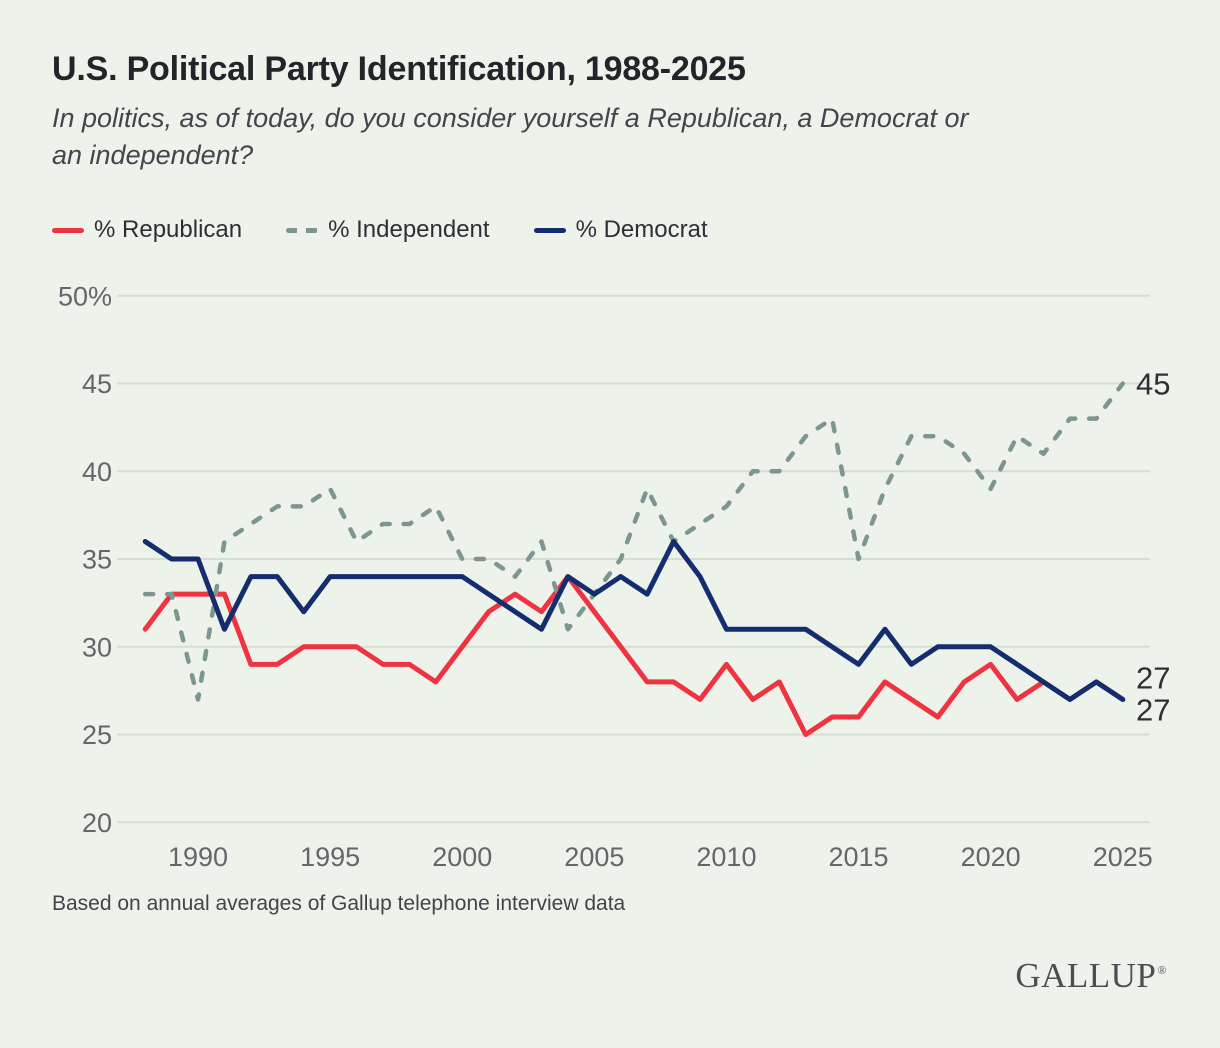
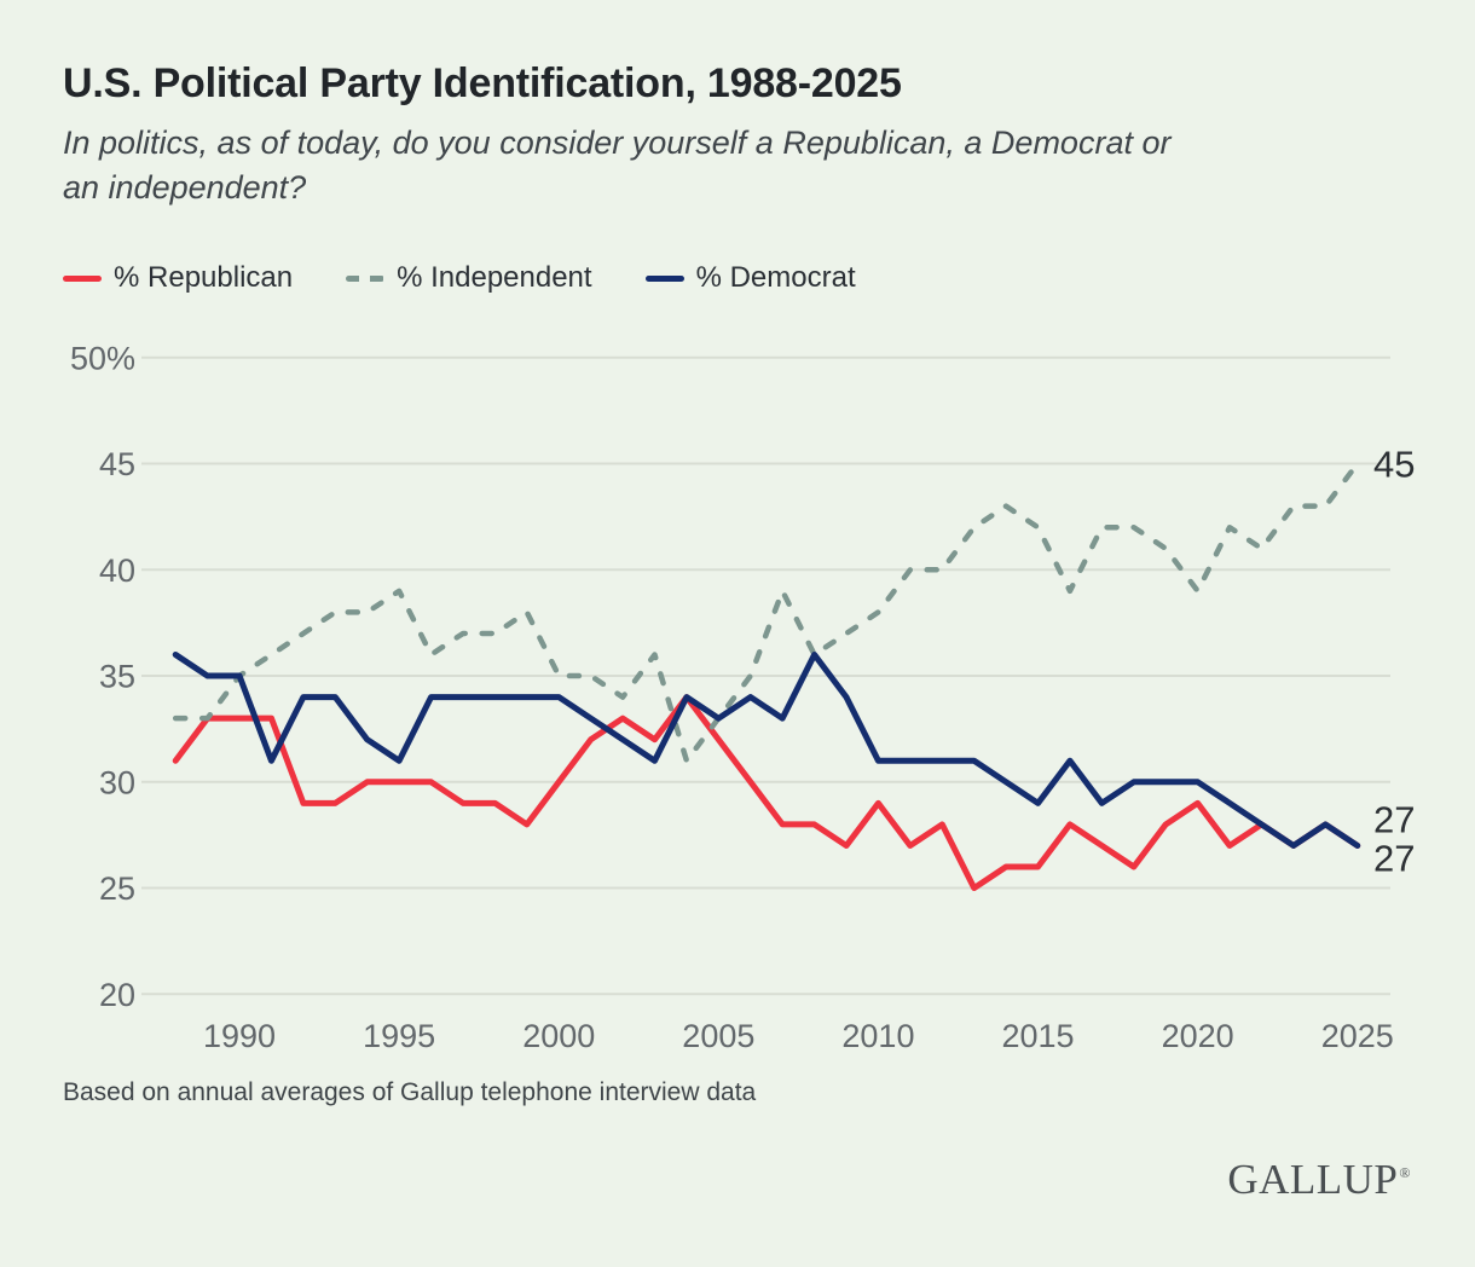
% Independent/1990: 27% -> 35%
% Democrat/1995: 34% -> 31%
% Independent/2015: 35% -> 42%
